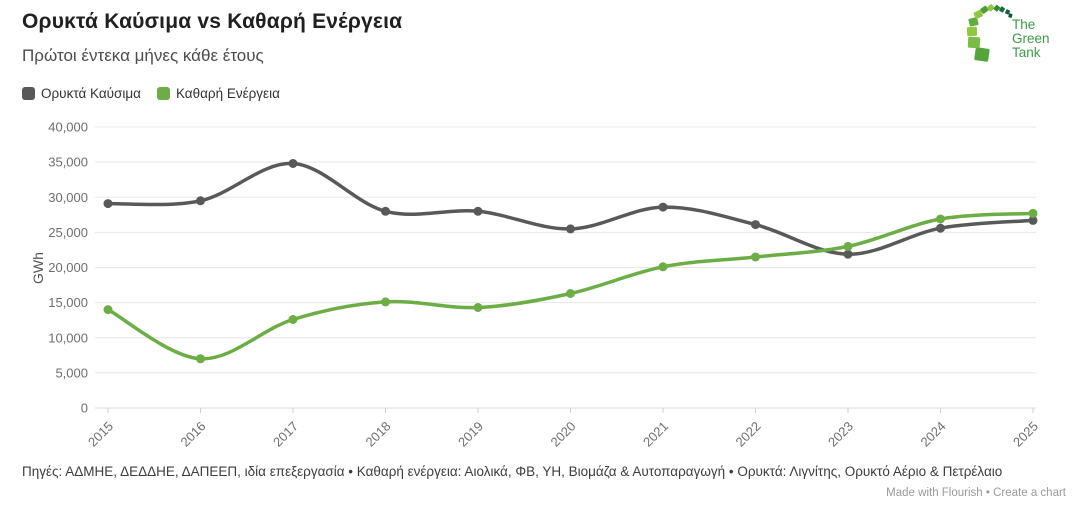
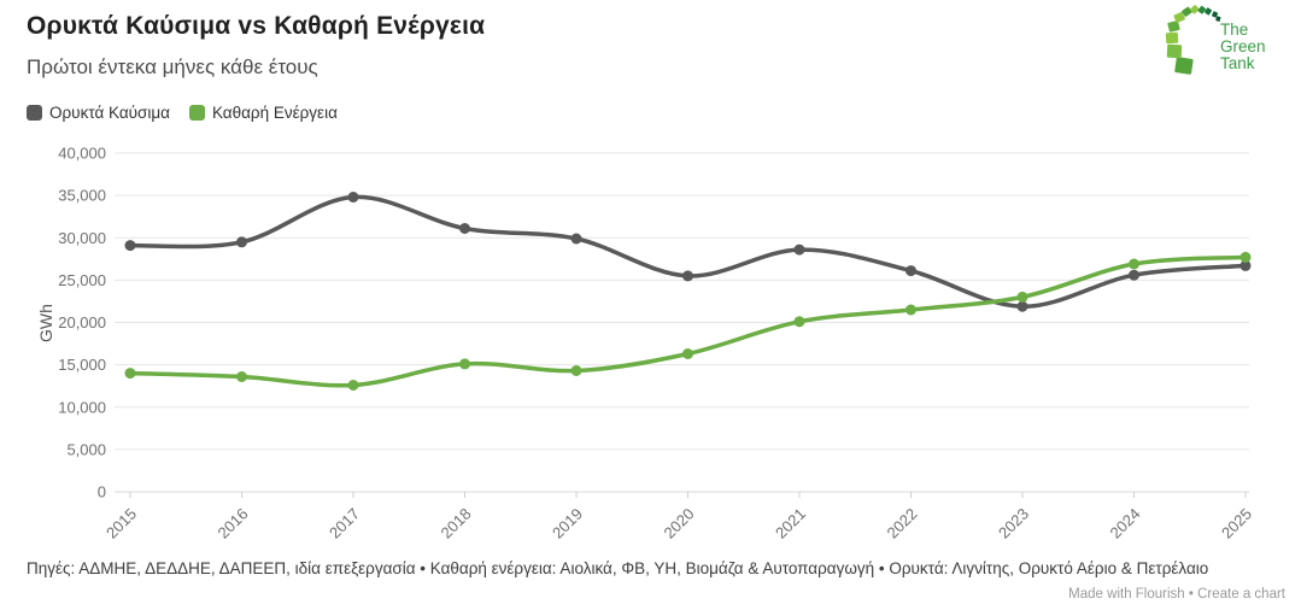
Καθαρή Ενέργεια/2016: 7000 -> 14000
Ορυκτά Καύσιμα/2018: 28000 -> 31000
Ορυκτά Καύσιμα/2019: 28000 -> 30000
